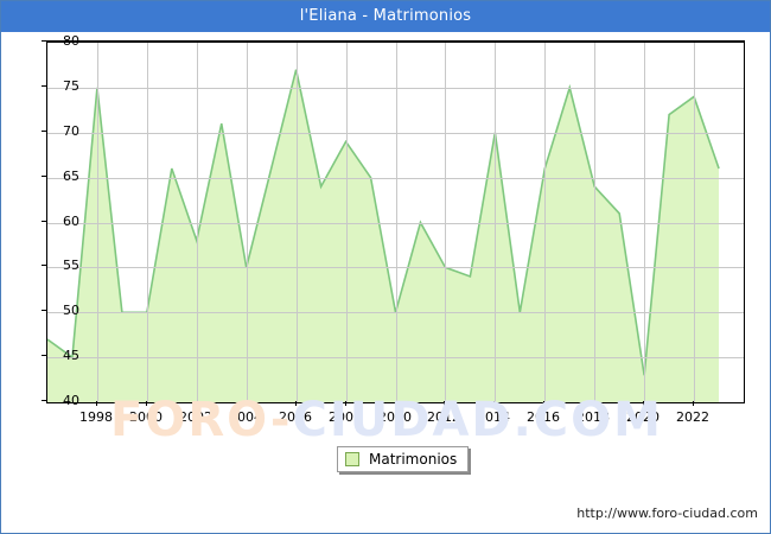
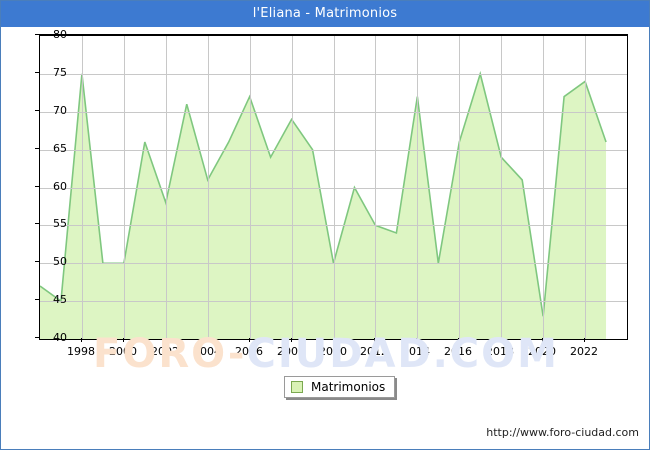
2004: 55 -> 61
2006: 77 -> 72
2014: 70 -> 72
